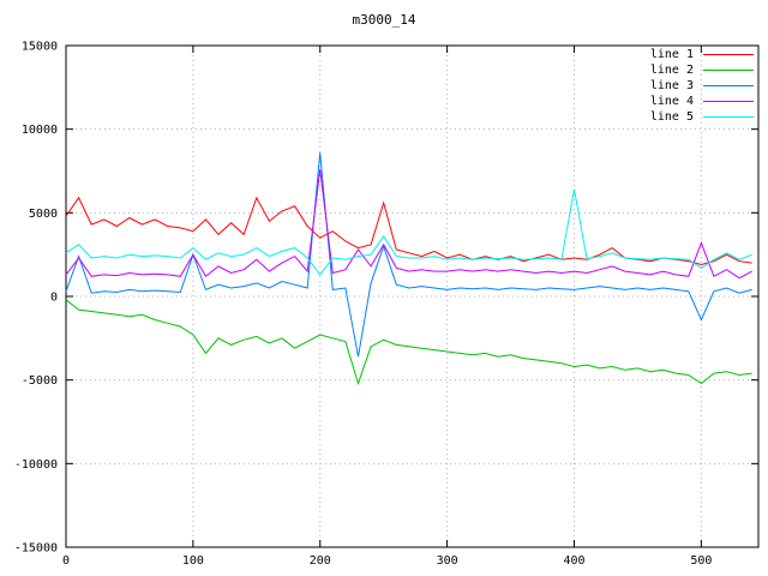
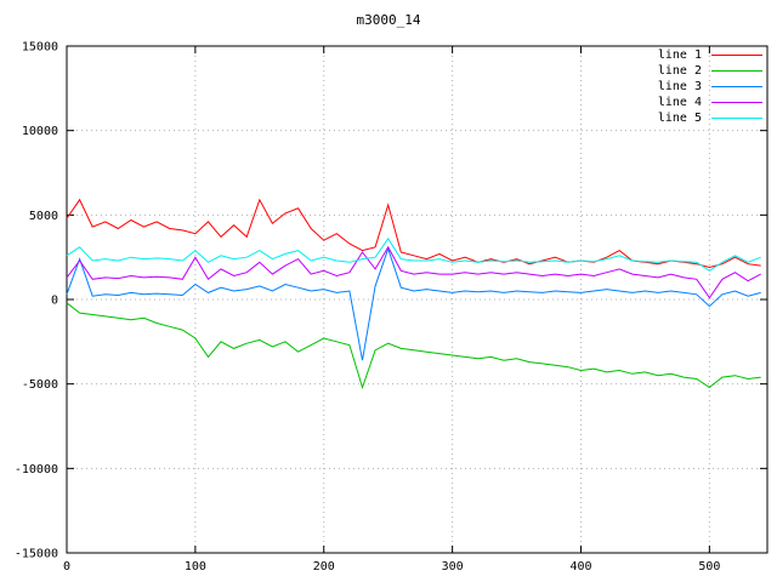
line 3/100: 2500 -> 900
line 3/200: 8600 -> 600
line 4/200: 7600 -> 1700
line 5/200: 1300 -> 2500
line 5/400: 6400 -> 2300
line 3/500: -1400 -> -400
line 4/500: 3200 -> 100
